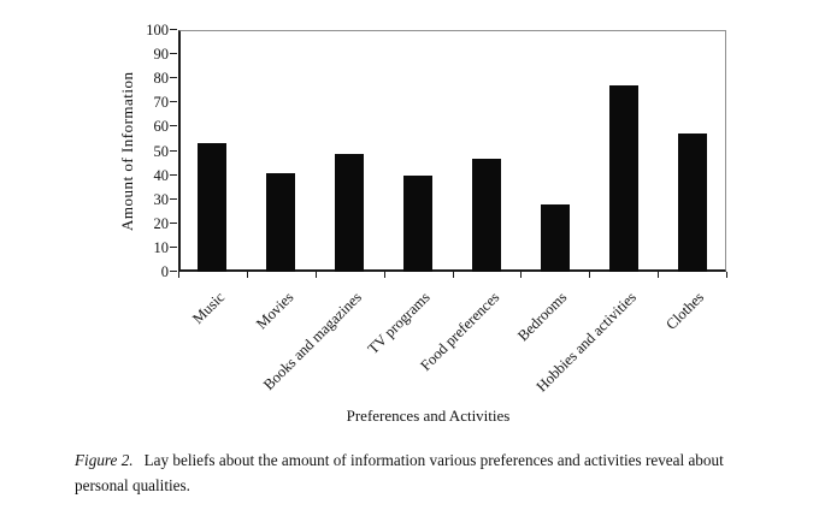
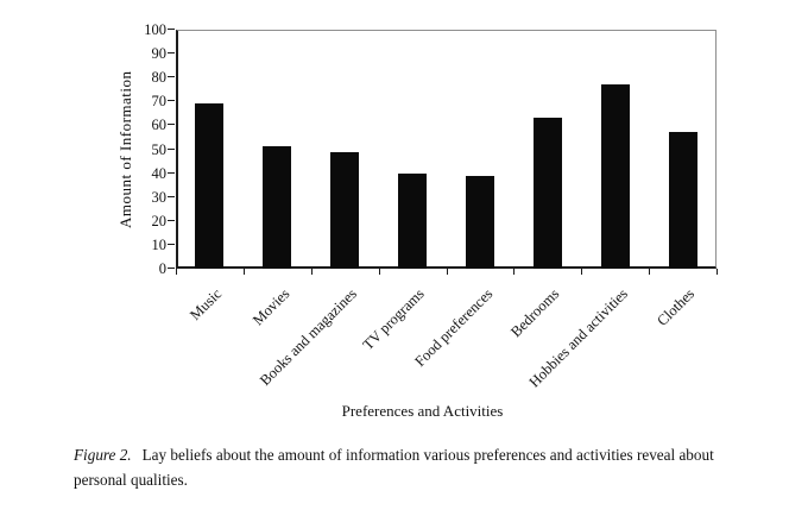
Music: 53 -> 69
Movies: 41 -> 51
Food preferences: 47 -> 39
Bedrooms: 28 -> 63
